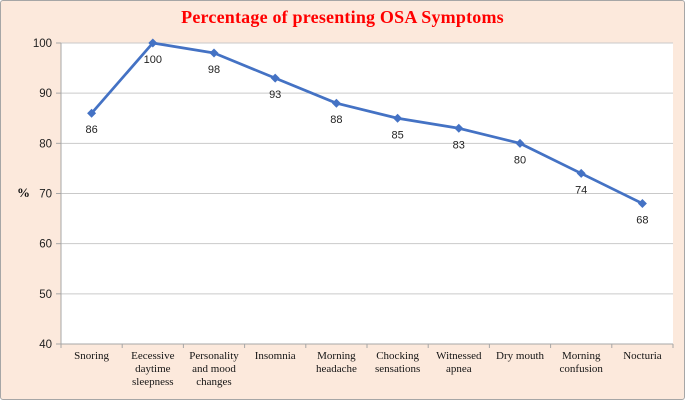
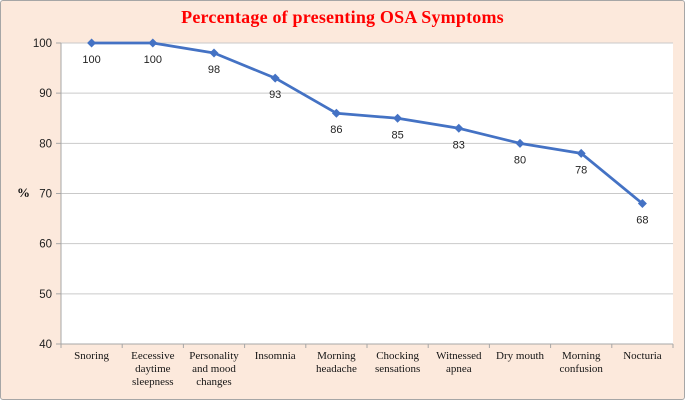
Snoring: 86 -> 100
Morning headache: 88 -> 86
Morning confusion: 74 -> 78
